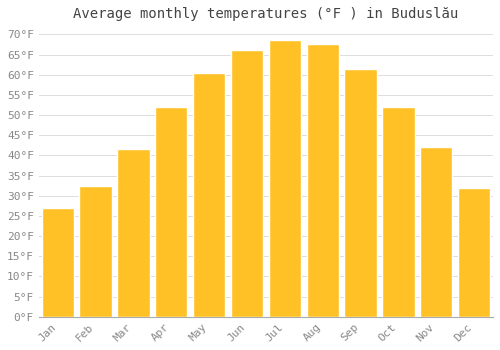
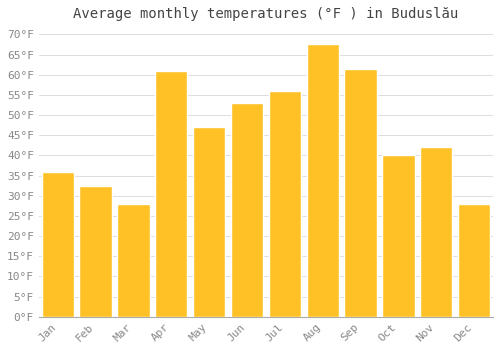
Jan: 27.0°F -> 36.0°F
Mar: 41.5°F -> 28.0°F
Apr: 52.0°F -> 61.0°F
May: 60.5°F -> 47.0°F
Jun: 66.0°F -> 53.0°F
Jul: 68.5°F -> 56.0°F
Oct: 52.0°F -> 40.0°F
Dec: 32.0°F -> 28.0°F
